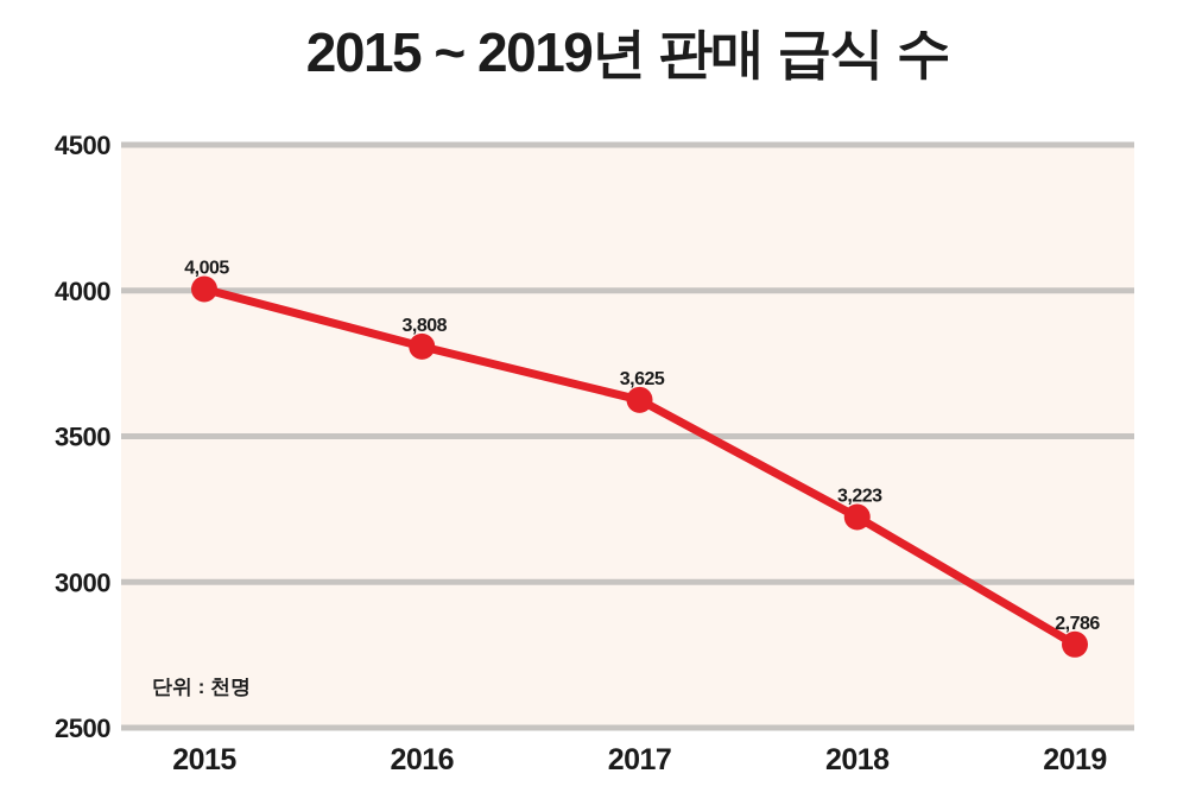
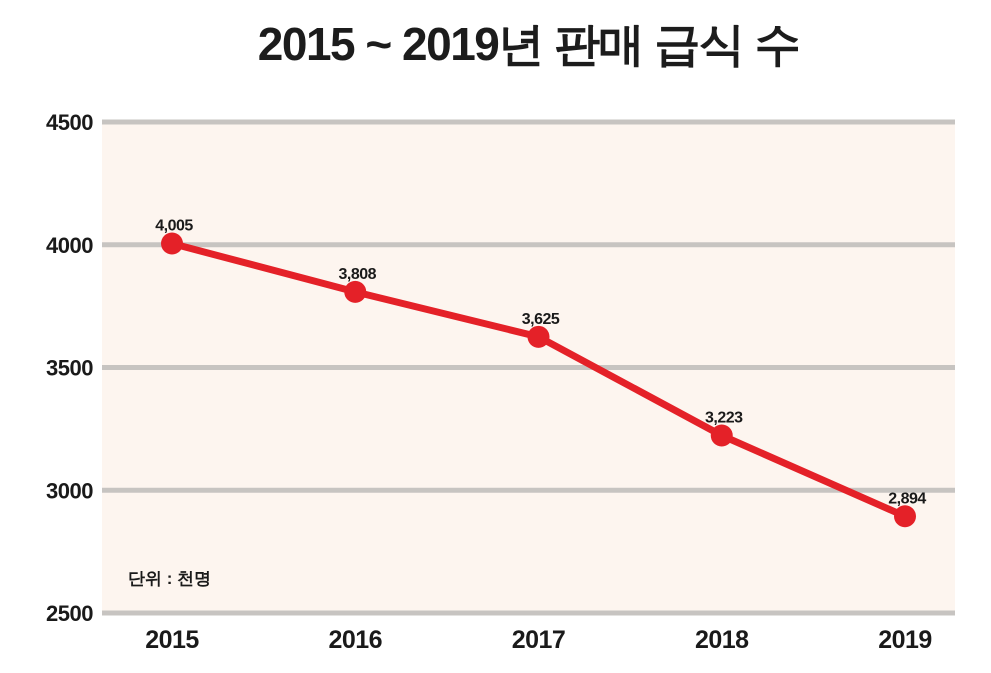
2019: 2,786 -> 2,894
